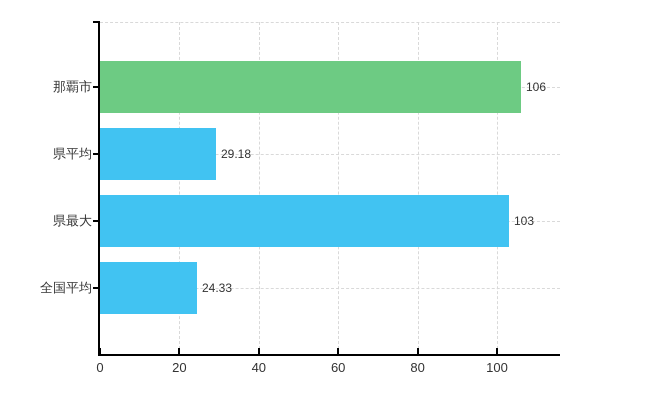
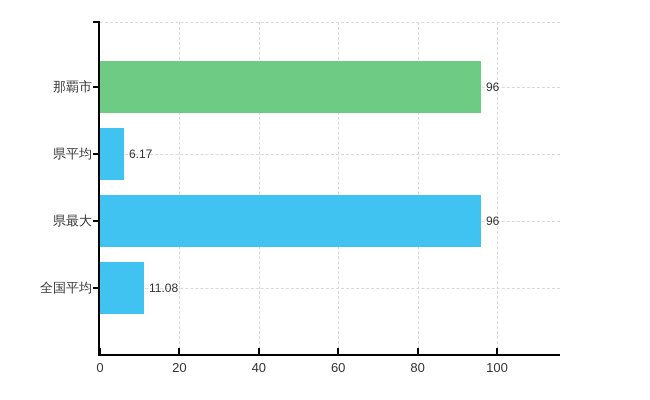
那覇市: 106 -> 96
県平均: 29.18 -> 6.17
県最大: 103 -> 96
全国平均: 24.33 -> 11.08
